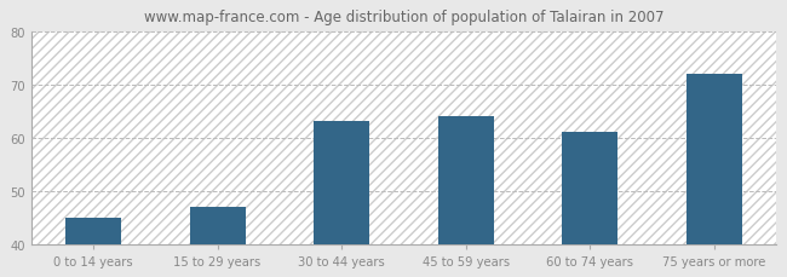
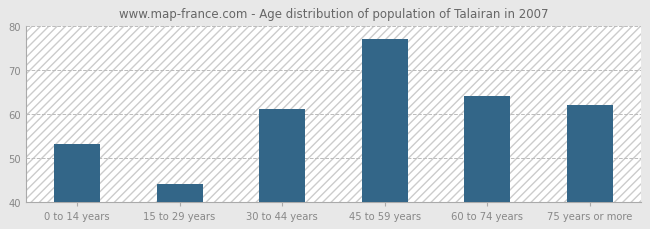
0 to 14 years: 45 -> 53
15 to 29 years: 47 -> 44
30 to 44 years: 63 -> 61
45 to 59 years: 64 -> 77
60 to 74 years: 61 -> 64
75 years or more: 72 -> 62
